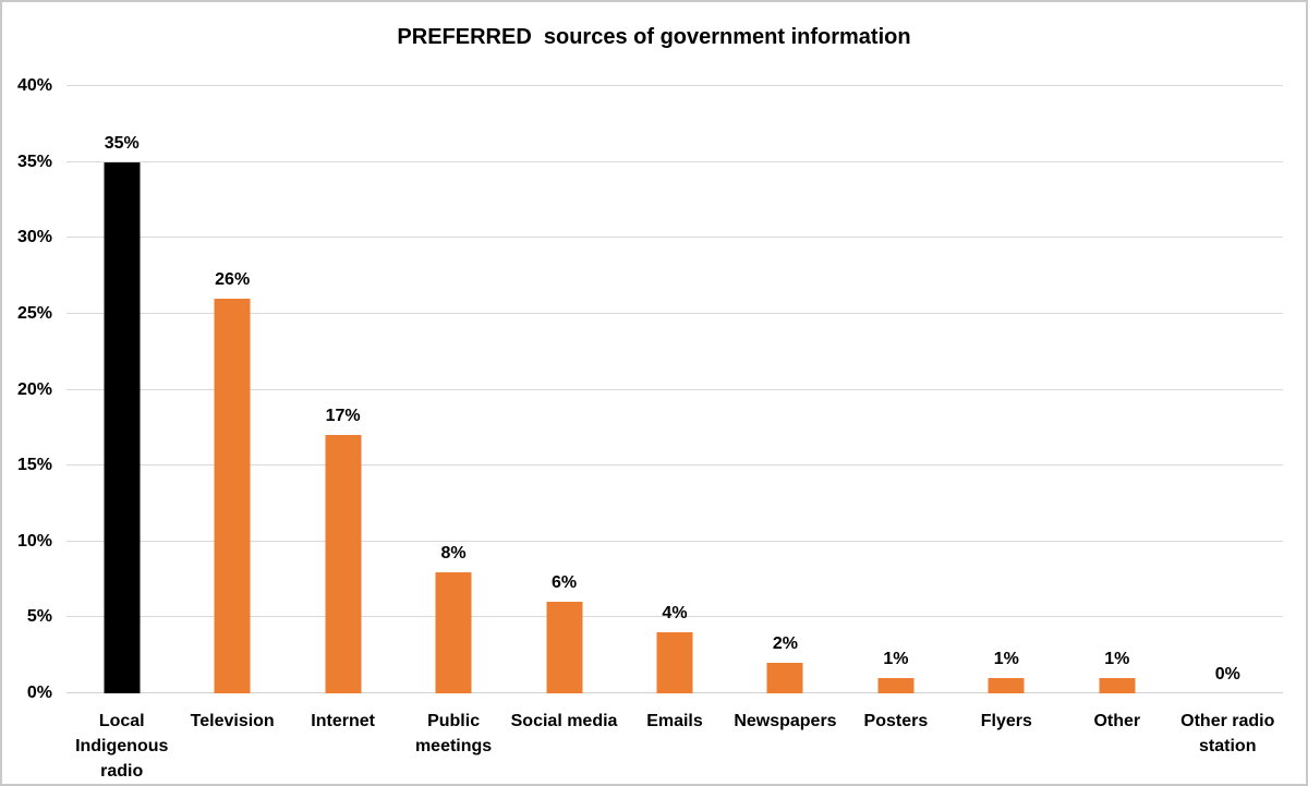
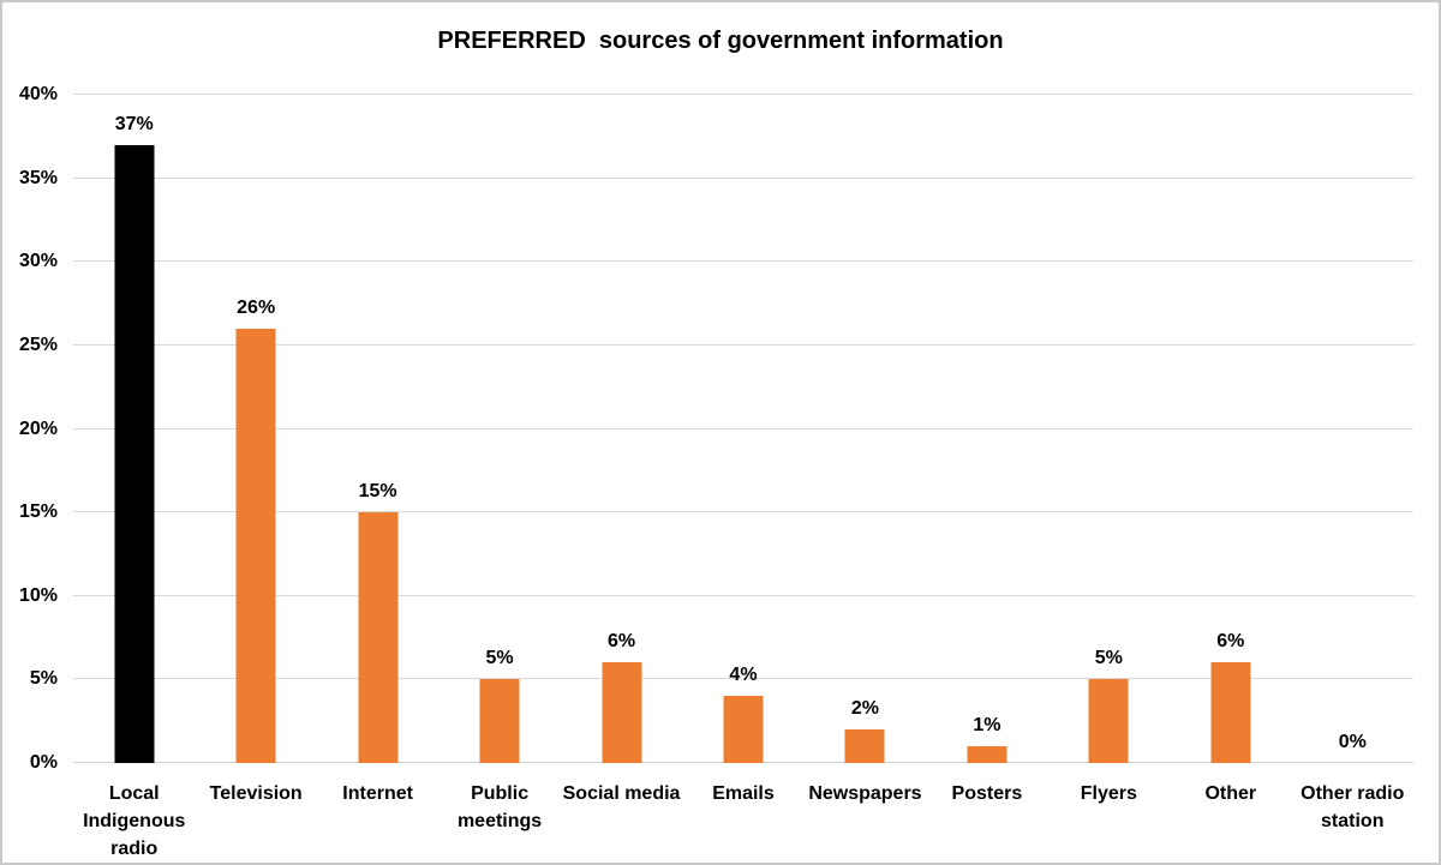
Local Indigenous radio: 35% -> 37%
Internet: 17% -> 15%
Public meetings: 8% -> 5%
Flyers: 1% -> 5%
Other: 1% -> 6%
